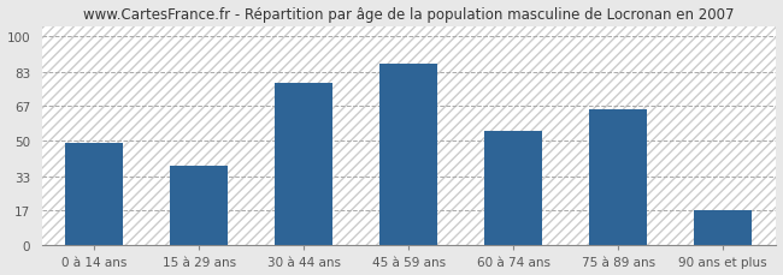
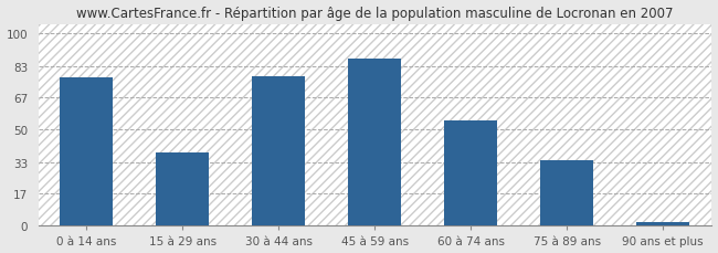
0 à 14 ans: 49 -> 77
75 à 89 ans: 65 -> 34
90 ans et plus: 17 -> 2
